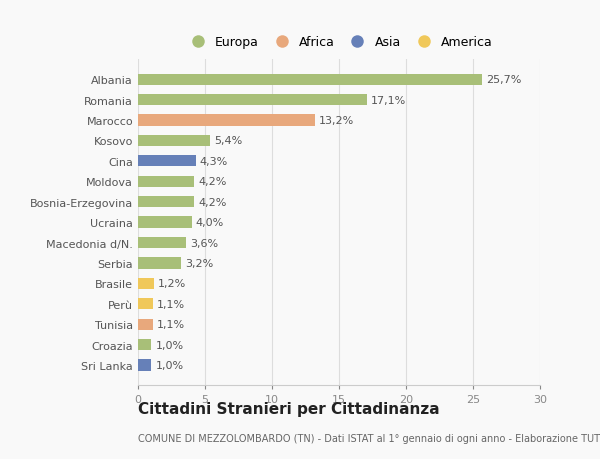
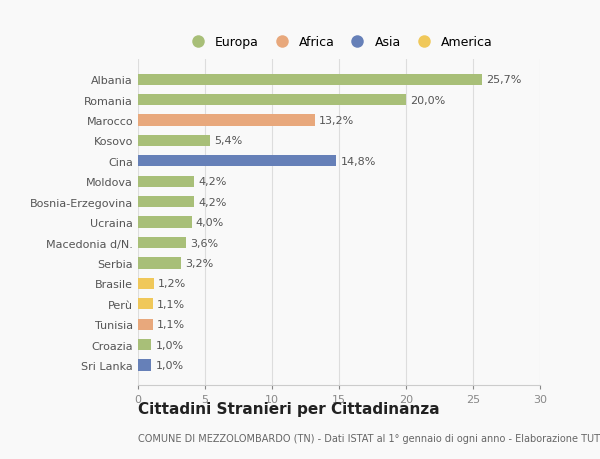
Romania: 17,1% -> 20,0%
Cina: 4,3% -> 14,8%
